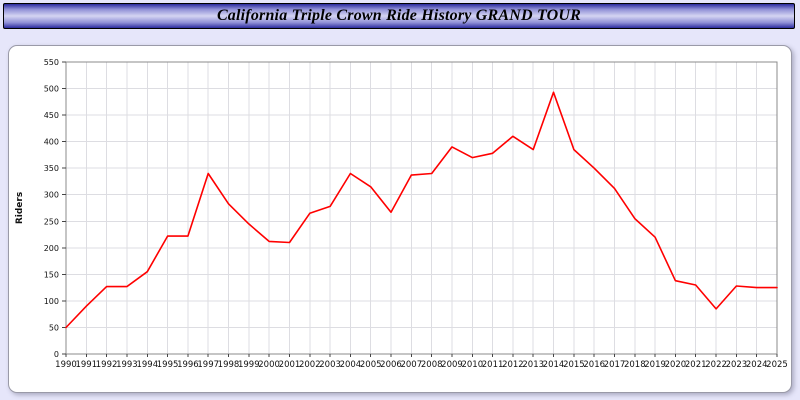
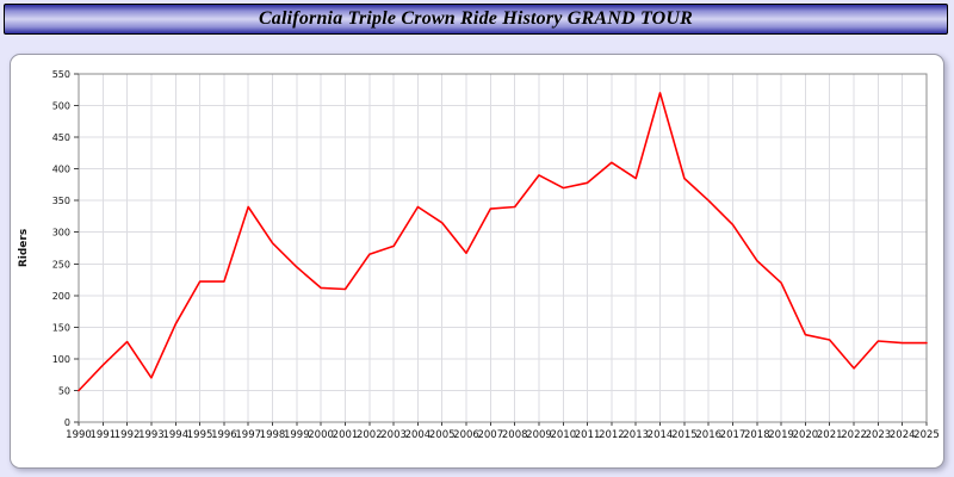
1993: 130 -> 70
2014: 490 -> 520
